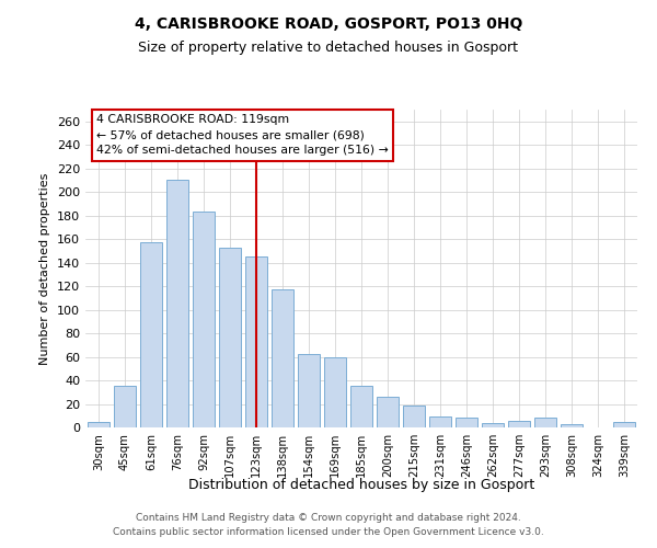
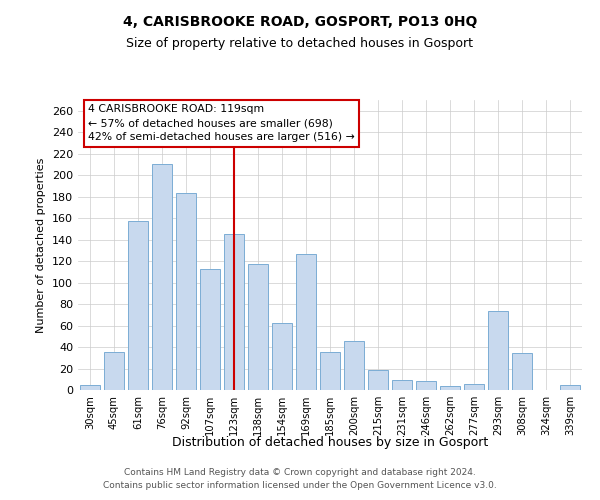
107sqm: 153 -> 113
169sqm: 60 -> 127
200sqm: 26 -> 46
293sqm: 8 -> 74
308sqm: 3 -> 34
